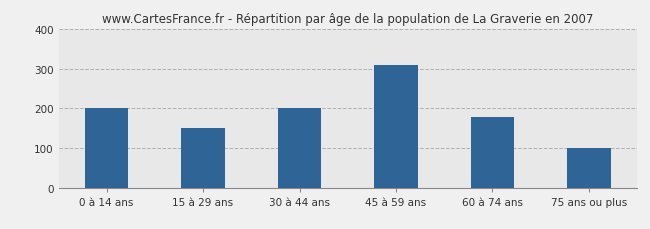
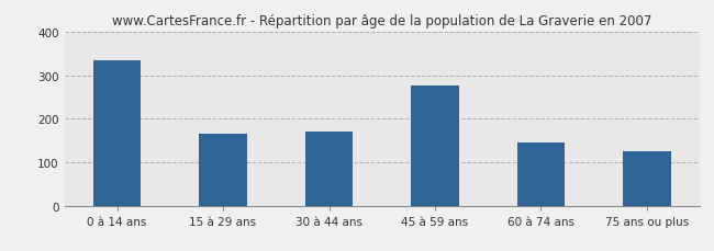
0 à 14 ans: 200 -> 335
15 à 29 ans: 150 -> 165
30 à 44 ans: 200 -> 170
45 à 59 ans: 310 -> 275
60 à 74 ans: 178 -> 145
75 ans ou plus: 100 -> 125
